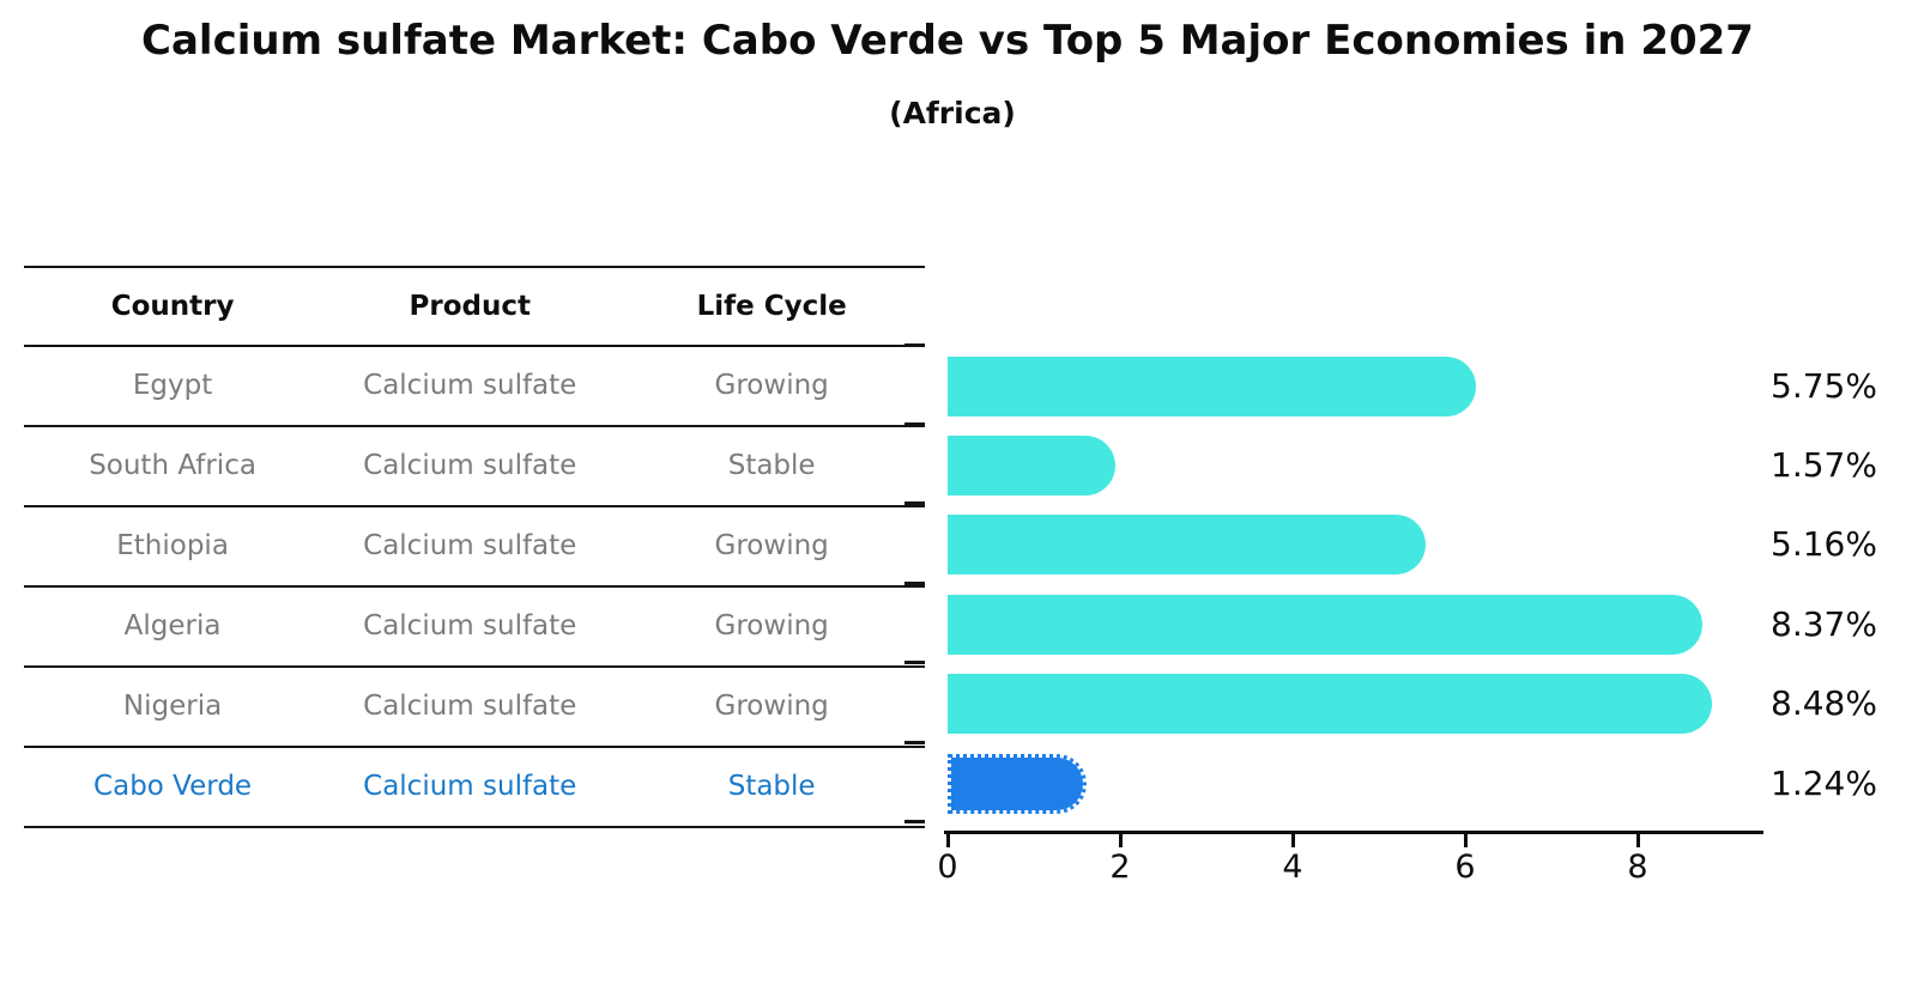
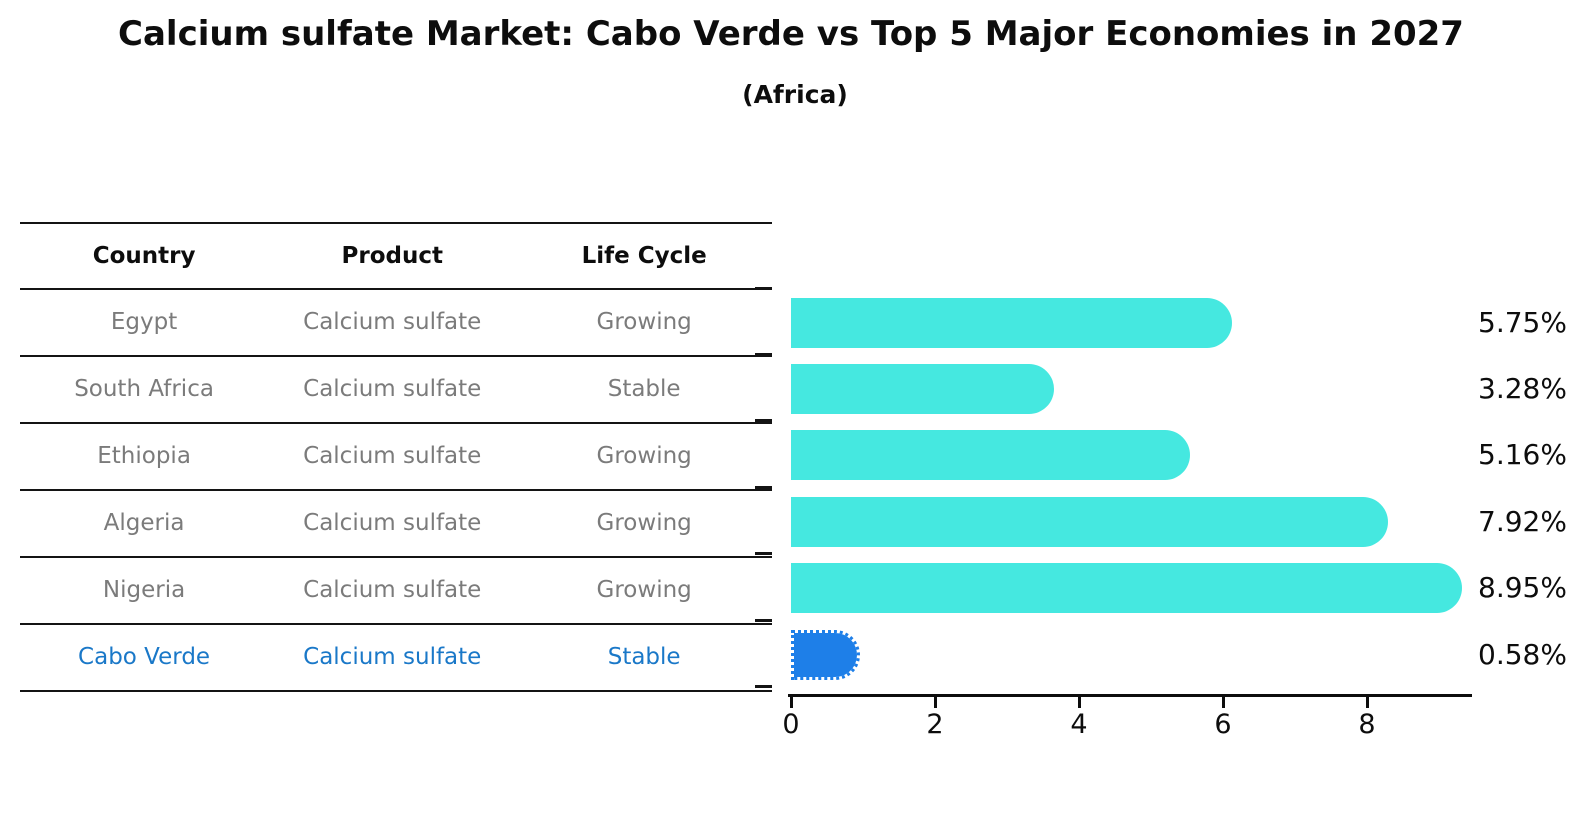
South Africa: 1.57% -> 3.28%
Algeria: 8.37% -> 7.92%
Nigeria: 8.48% -> 8.95%
Cabo Verde: 1.24% -> 0.58%
